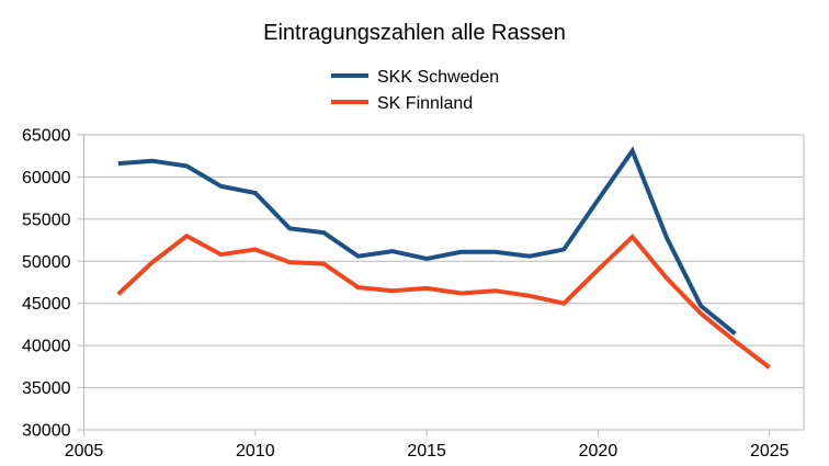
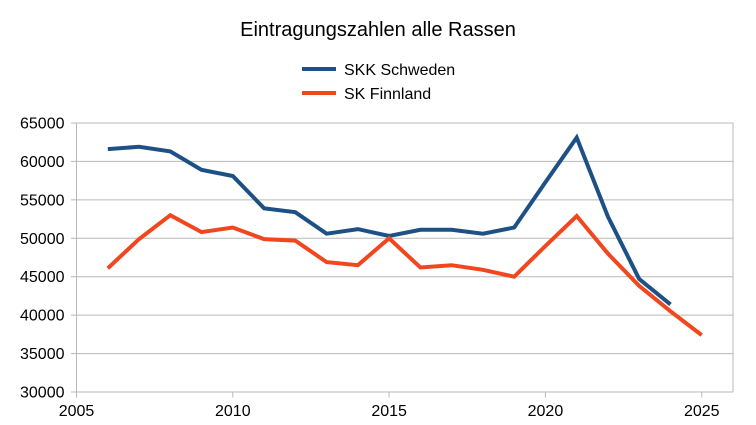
SK Finnland/2015: 47000 -> 50000
